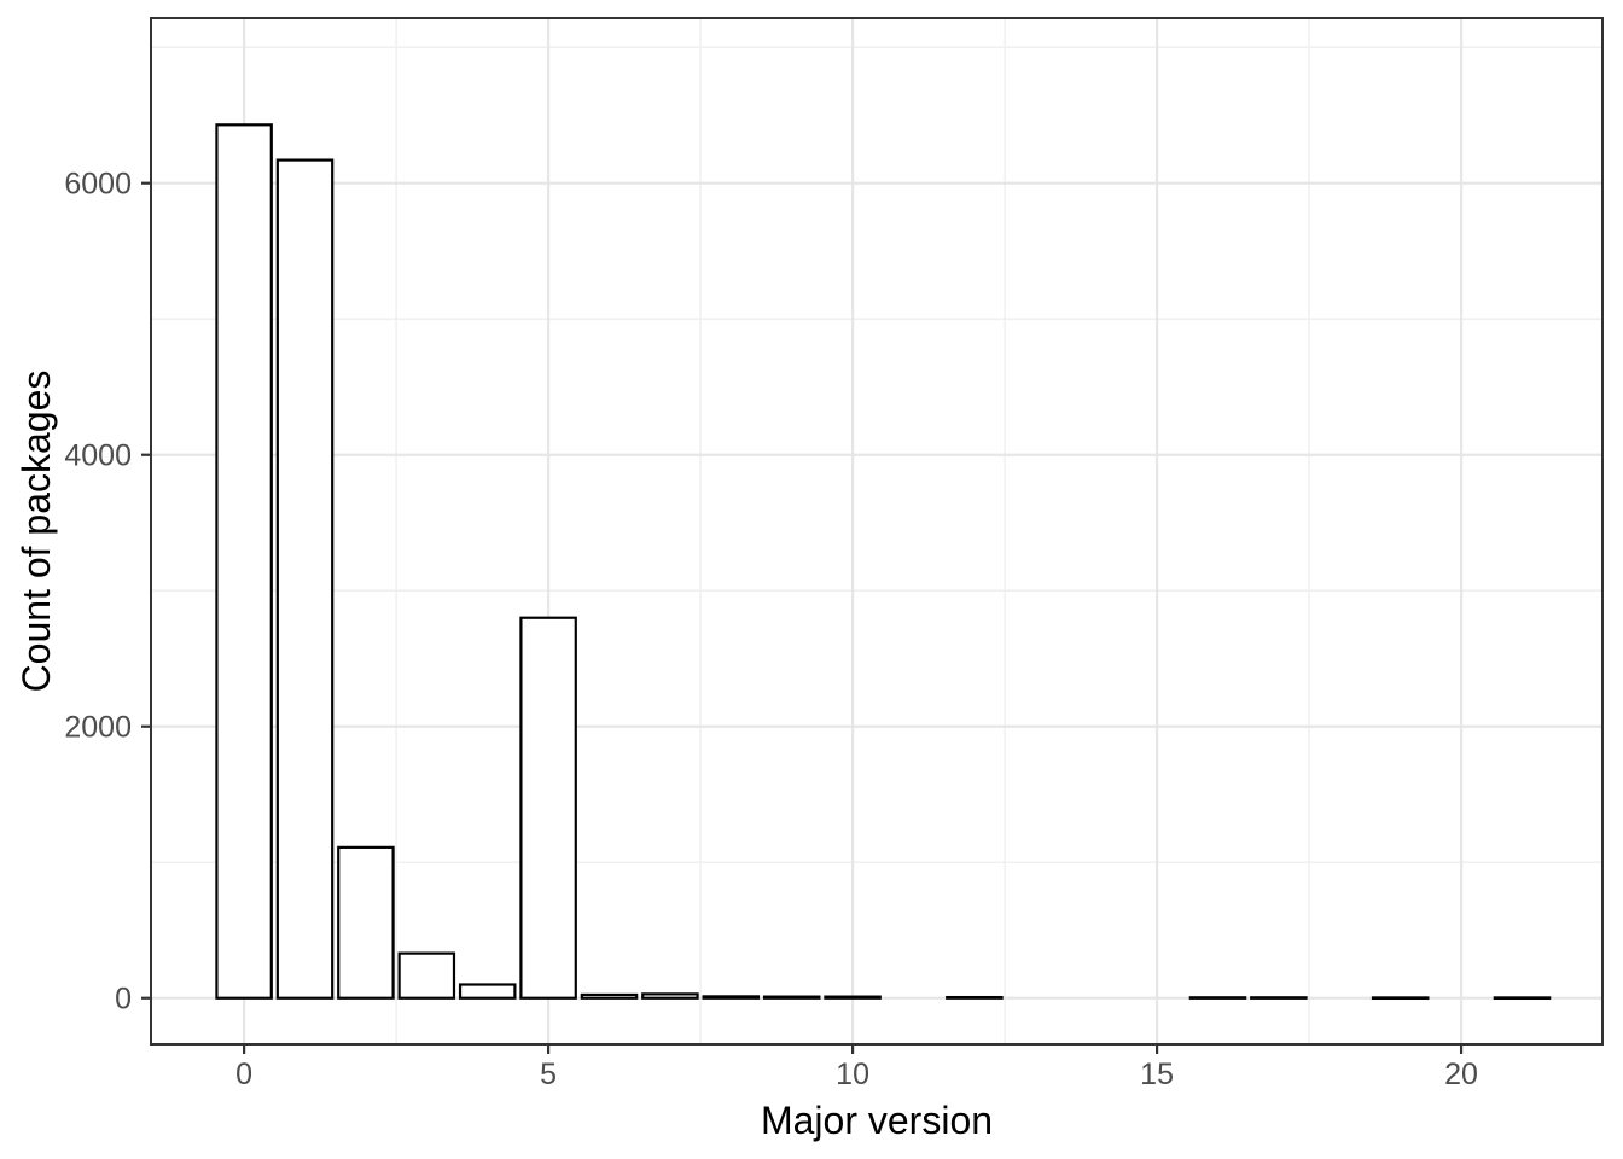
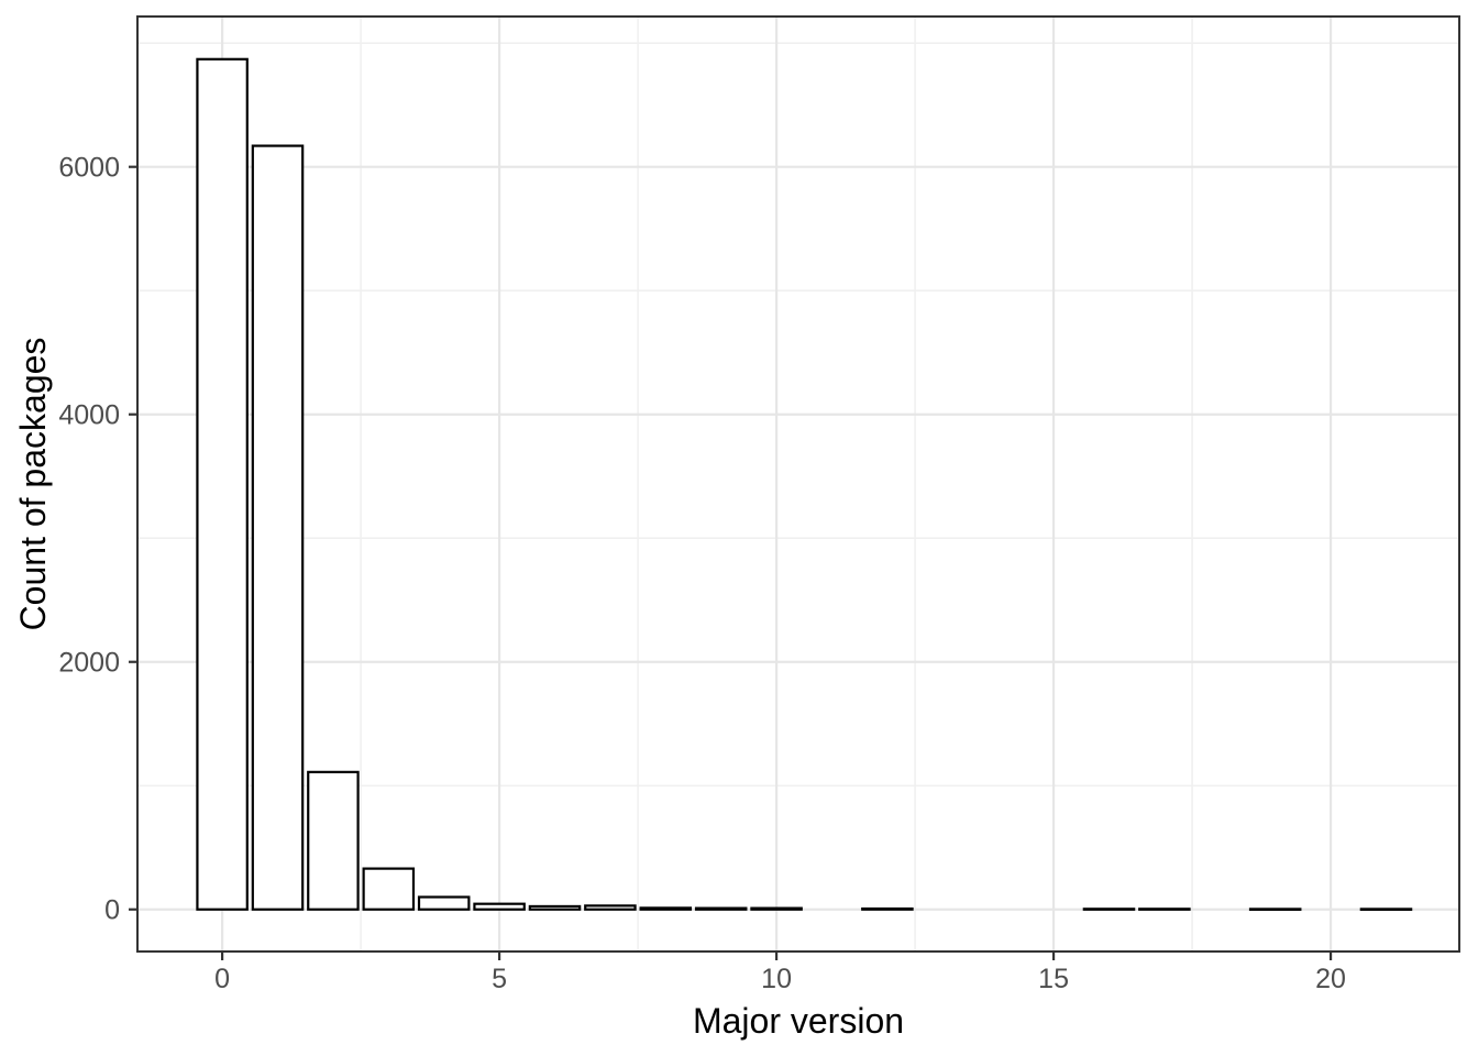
0: 6430 -> 6870
5: 2800 -> 40
